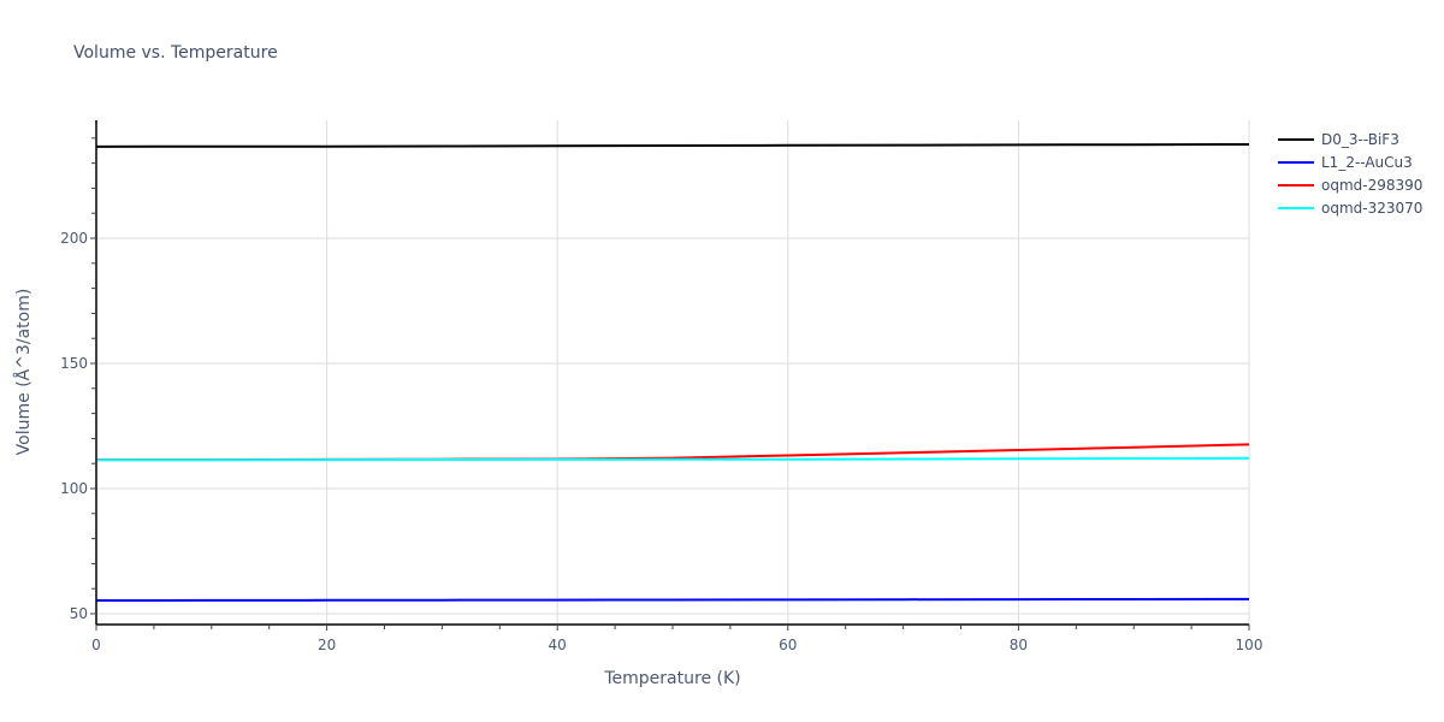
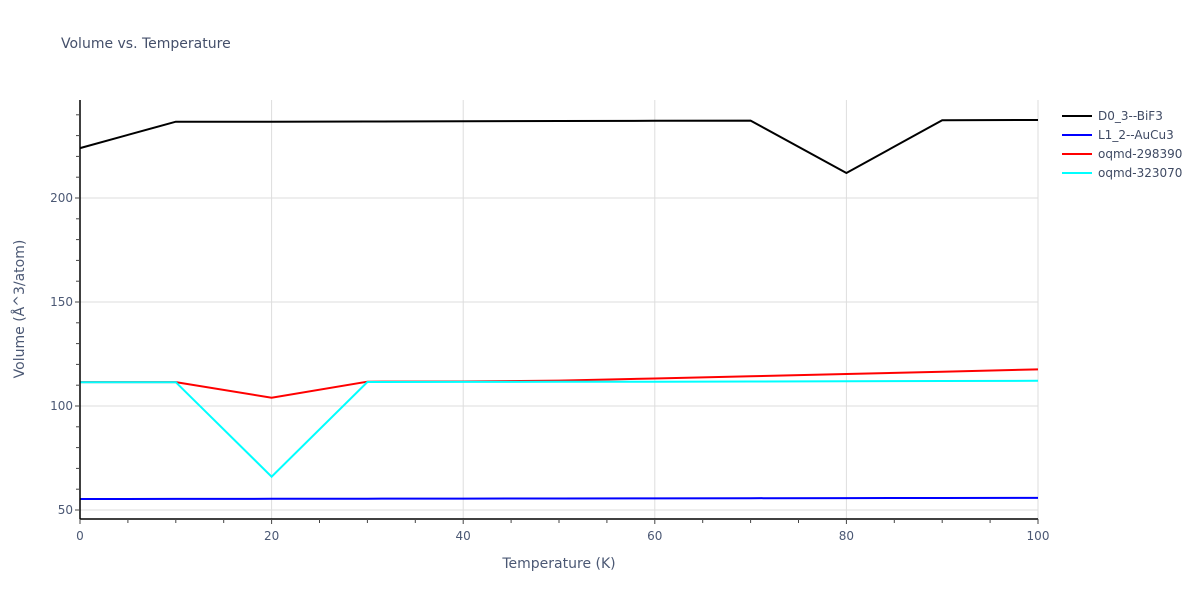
D0_3--BiF3/0: 237 -> 224
oqmd-298390/20: 112 -> 104
oqmd-323070/20: 112 -> 66
D0_3--BiF3/80: 237 -> 212
